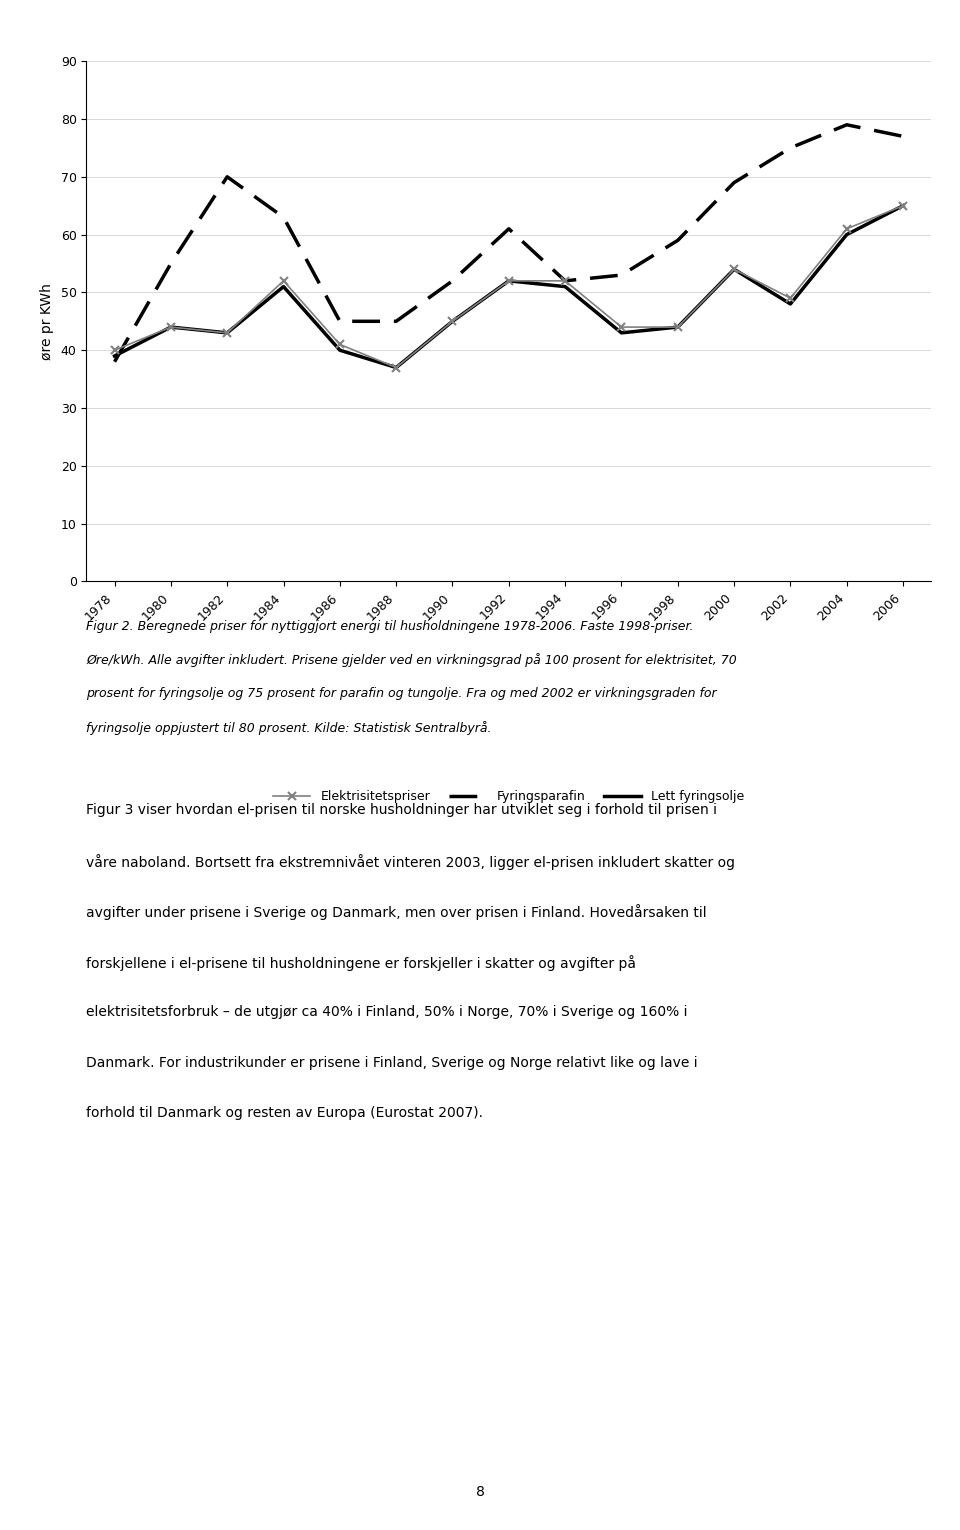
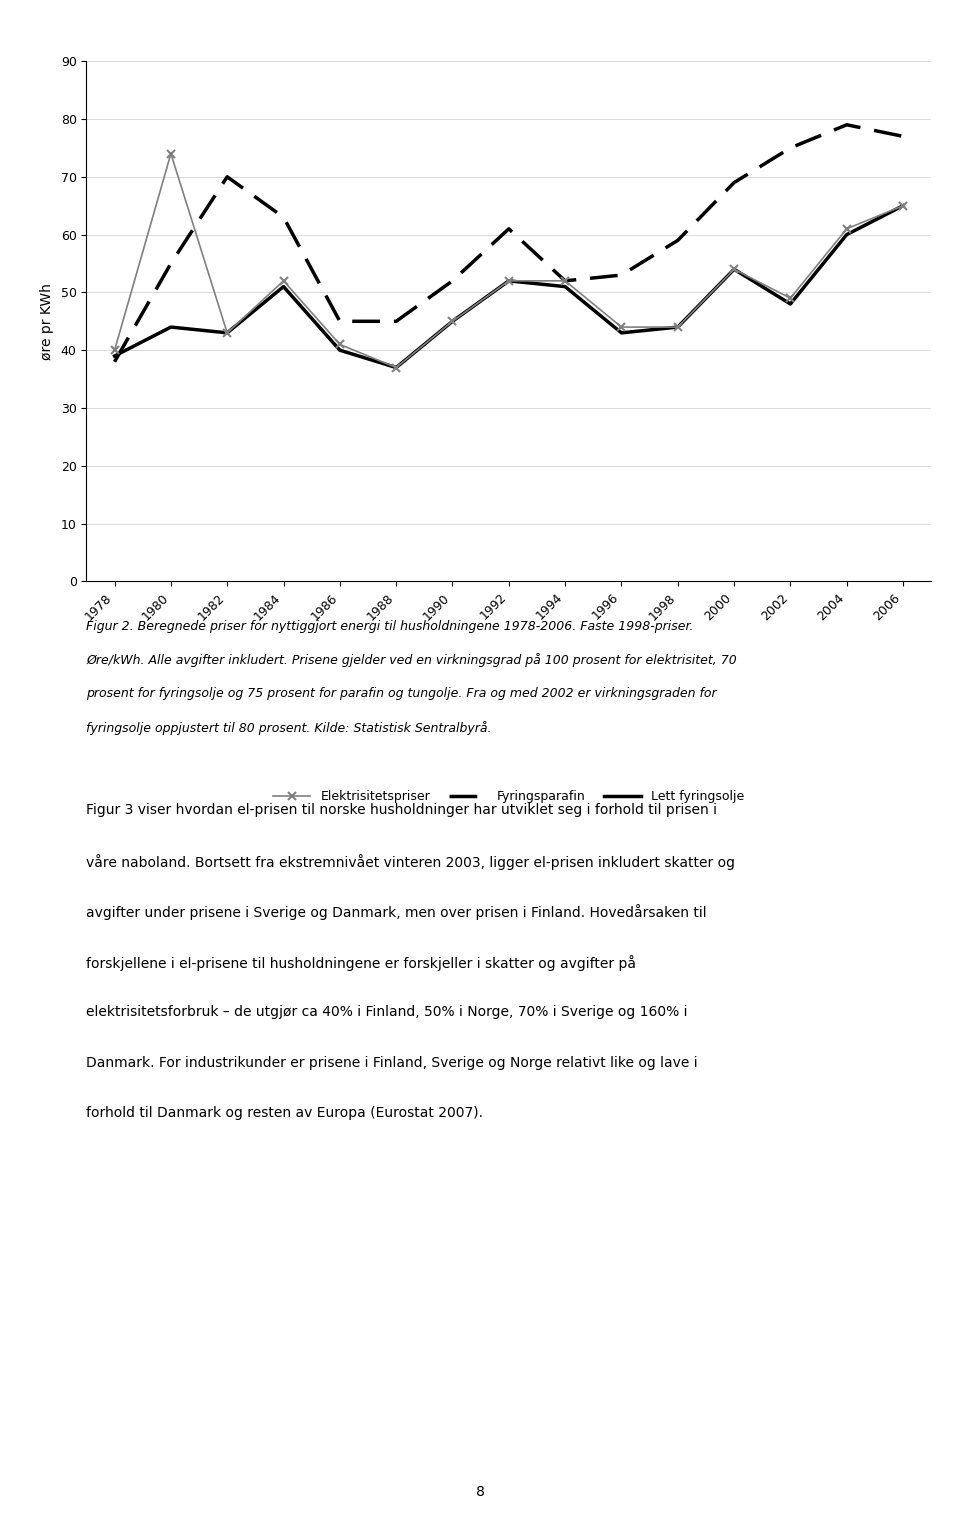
Elektrisitetspriser/1980: 44 -> 74
